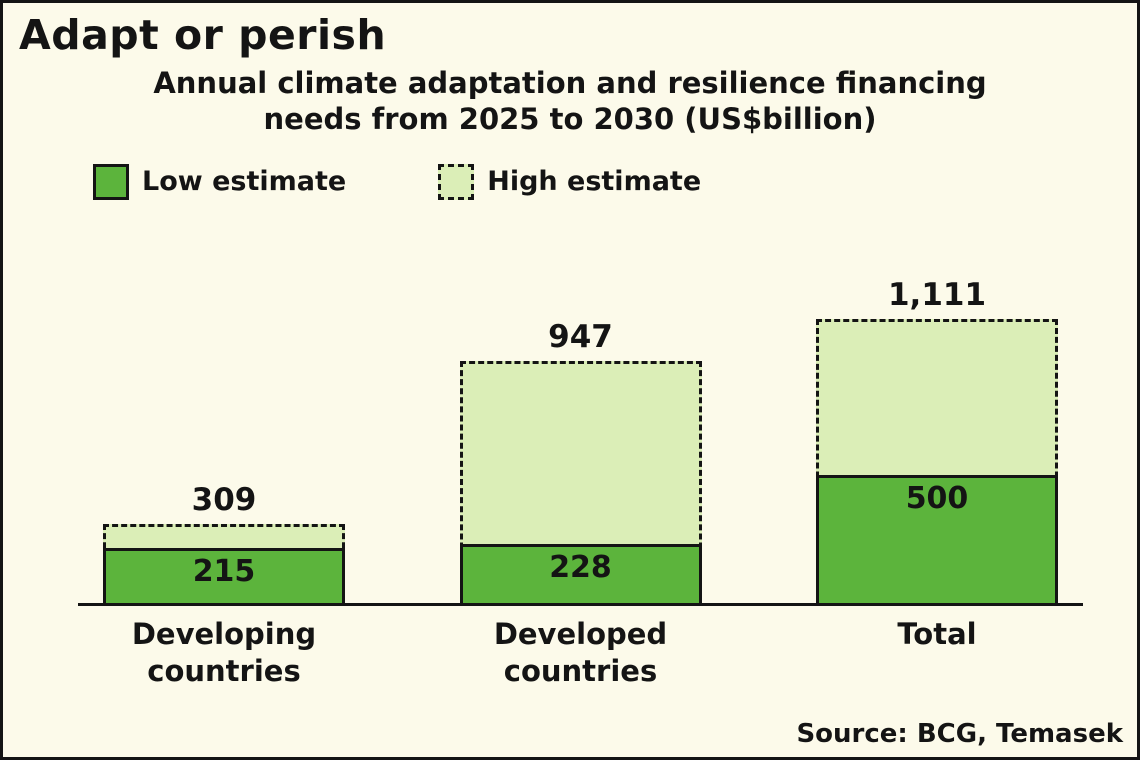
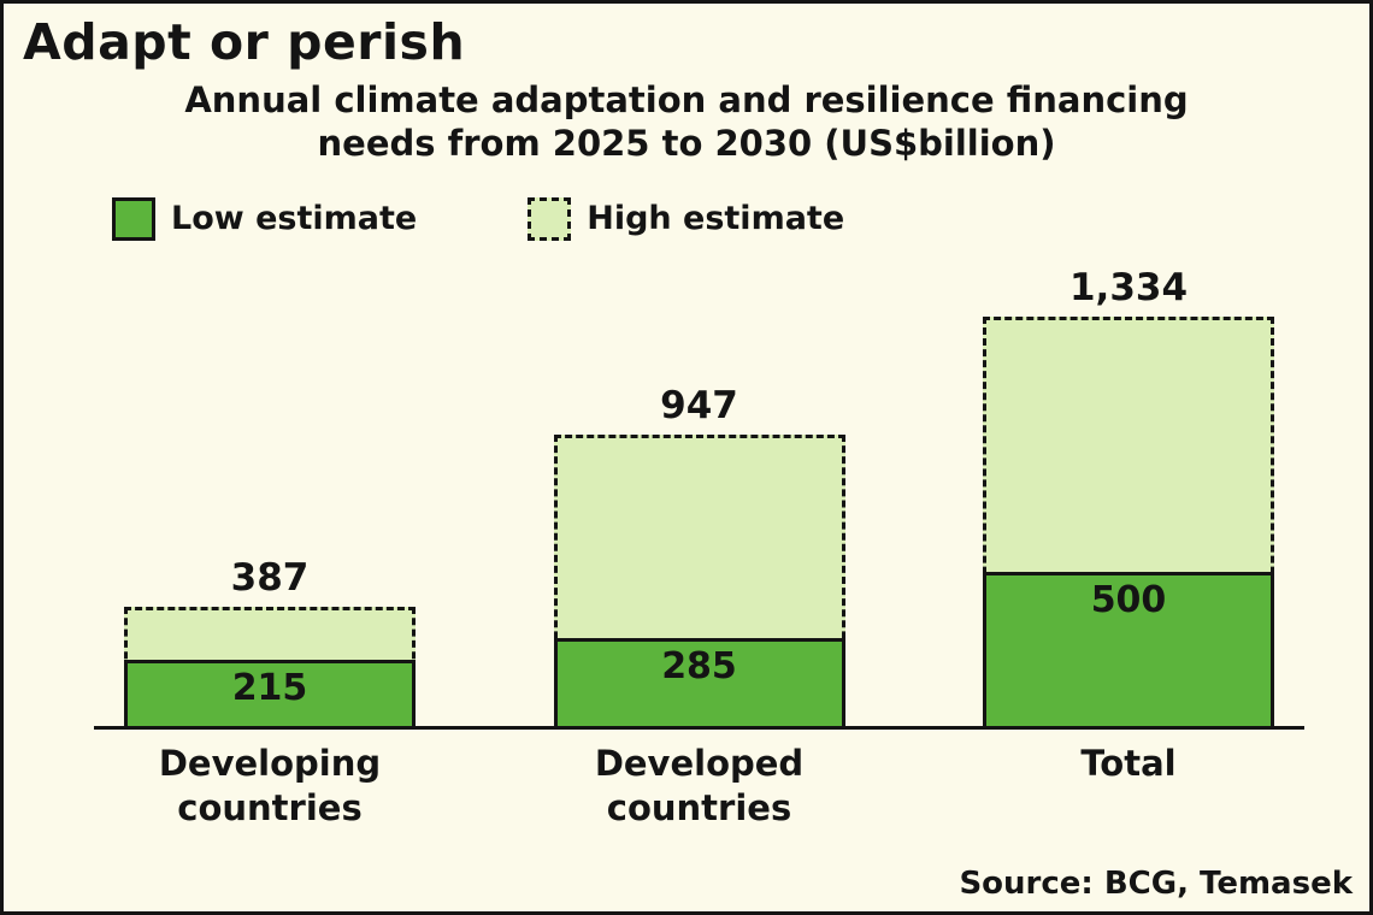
High estimate/Developing countries: 309 -> 387
Low estimate/Developed countries: 228 -> 285
High estimate/Total: 1,111 -> 1,334
